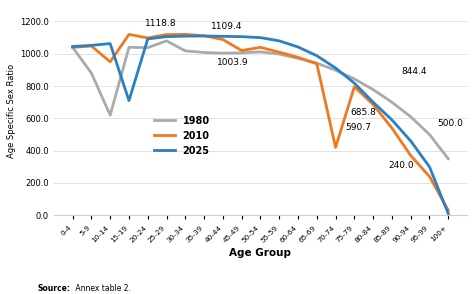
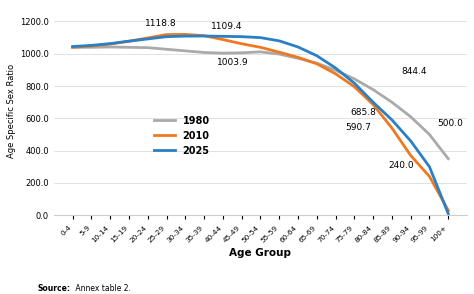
1980/5-9: 880 -> 1040
1980/10-14: 620 -> 1040
2010/10-14: 950 -> 1060
2010/15-19: 1120 -> 1080
2025/15-19: 710 -> 1080
1980/25-29: 1080 -> 1030
2010/45-49: 1020 -> 1060
2010/70-74: 420 -> 880
